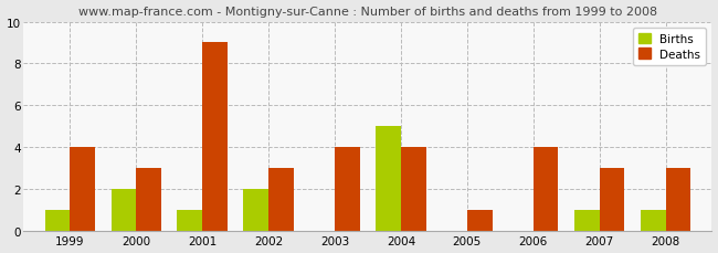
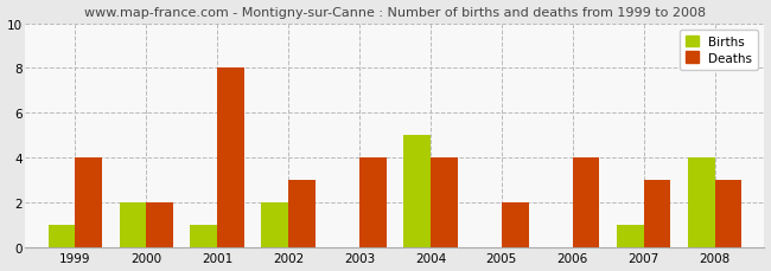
Deaths/2000: 3 -> 2
Deaths/2001: 9 -> 8
Deaths/2005: 1 -> 2
Births/2008: 1 -> 4
